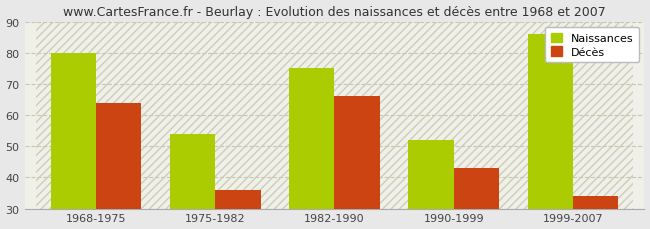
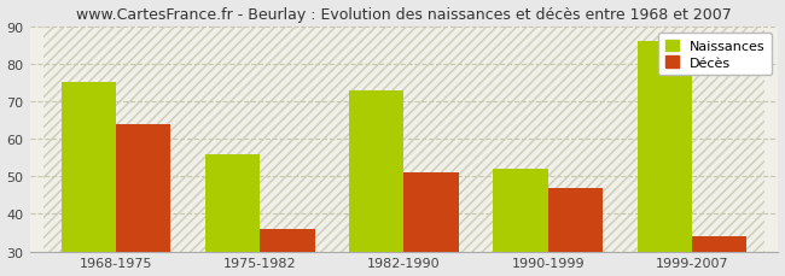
Naissances/1968-1975: 80 -> 75
Naissances/1975-1982: 54 -> 56
Naissances/1982-1990: 75 -> 73
Décès/1982-1990: 66 -> 51
Décès/1990-1999: 43 -> 47
